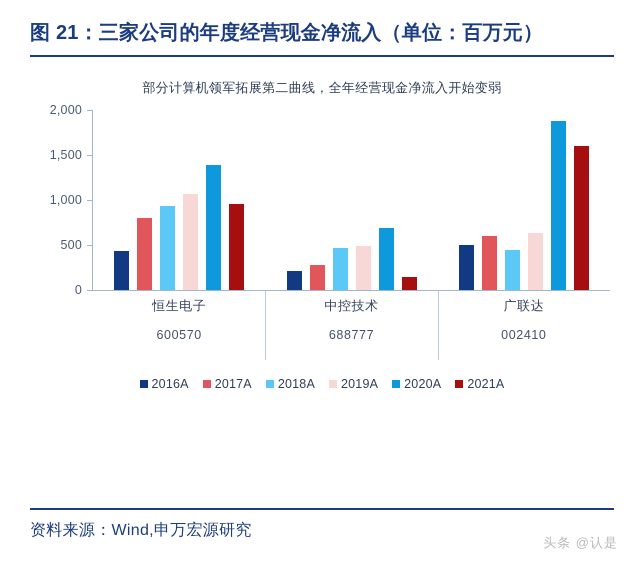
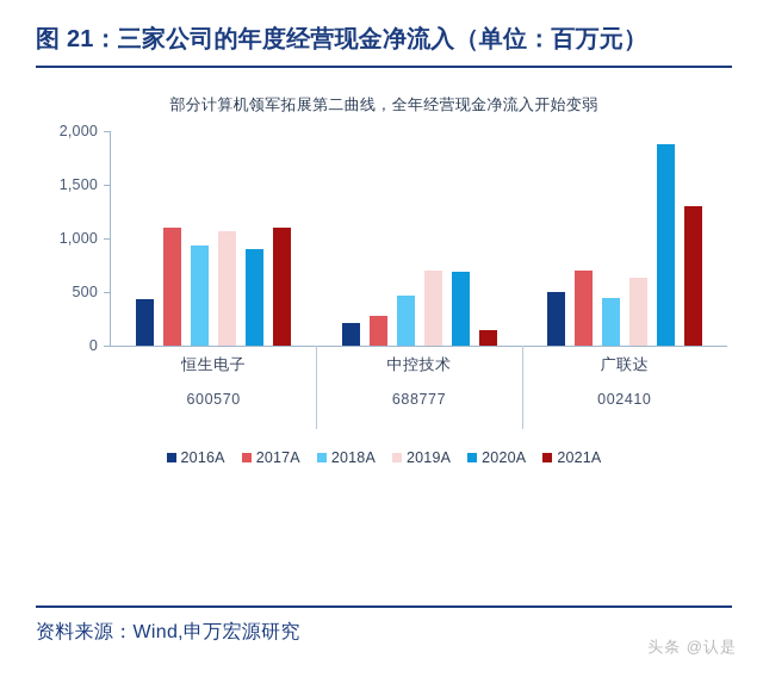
2017A/恒生电子: 800 -> 1100
2020A/恒生电子: 1400 -> 900
2021A/恒生电子: 1000 -> 1100
2019A/中控技术: 500 -> 700
2017A/广联达: 600 -> 700
2021A/广联达: 1600 -> 1300
